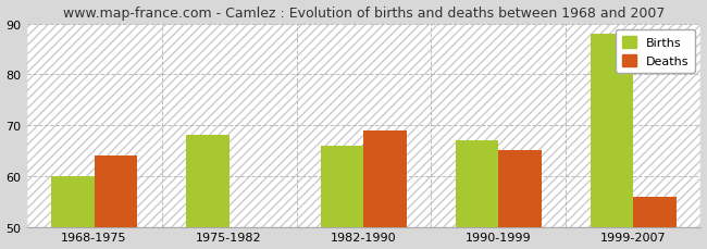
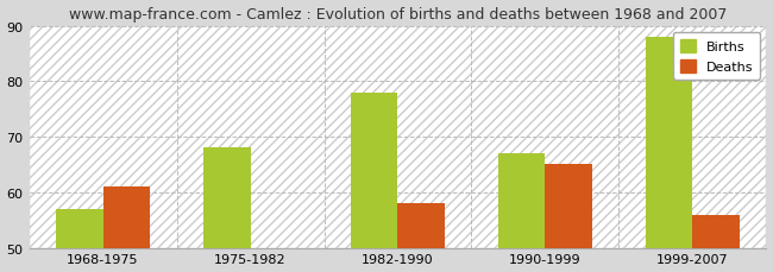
Births/1968-1975: 60 -> 57
Deaths/1968-1975: 64 -> 61
Births/1982-1990: 66 -> 78
Deaths/1982-1990: 69 -> 58
